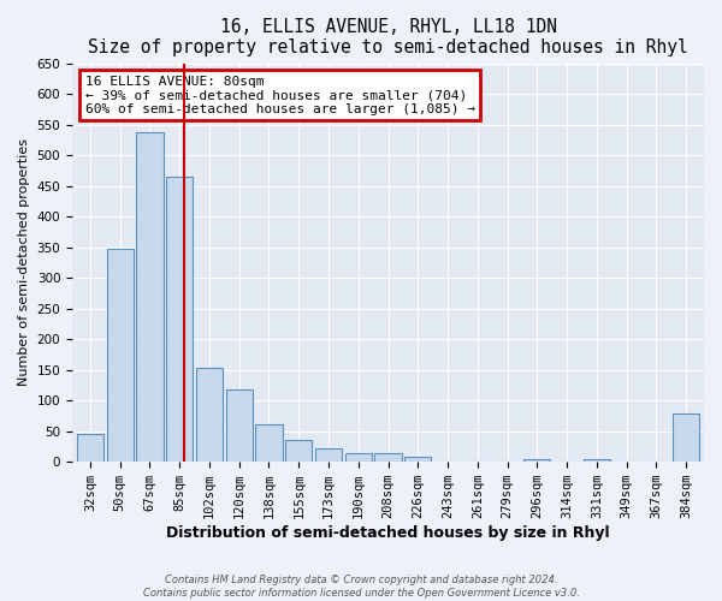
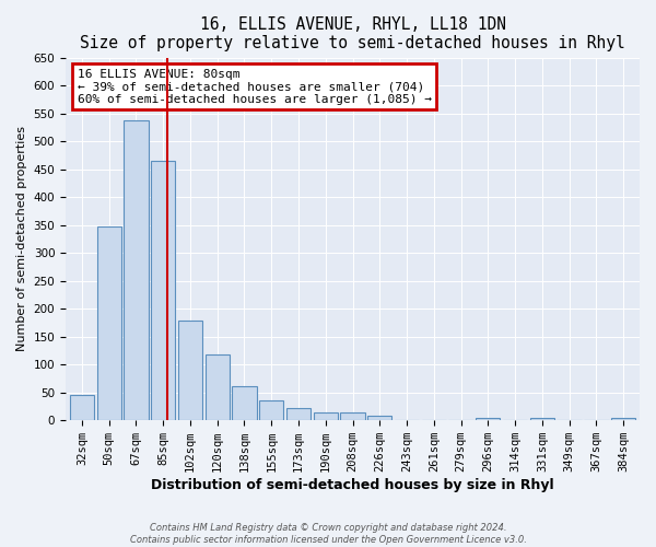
102sqm: 154 -> 178
384sqm: 78 -> 5
